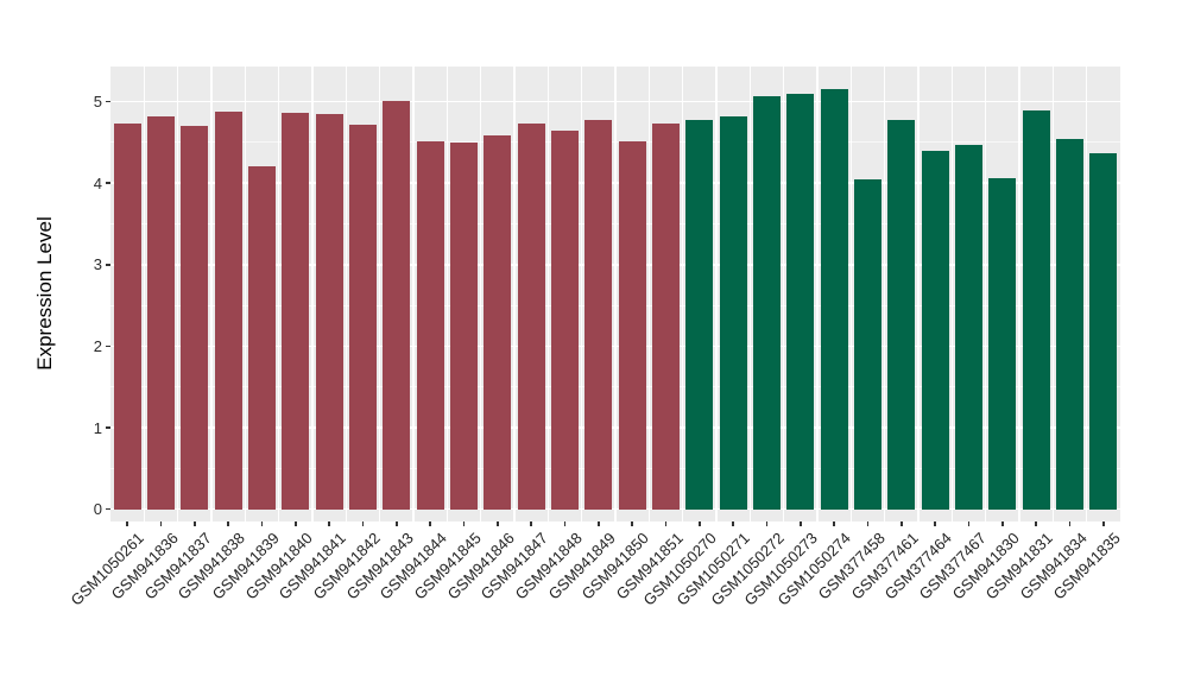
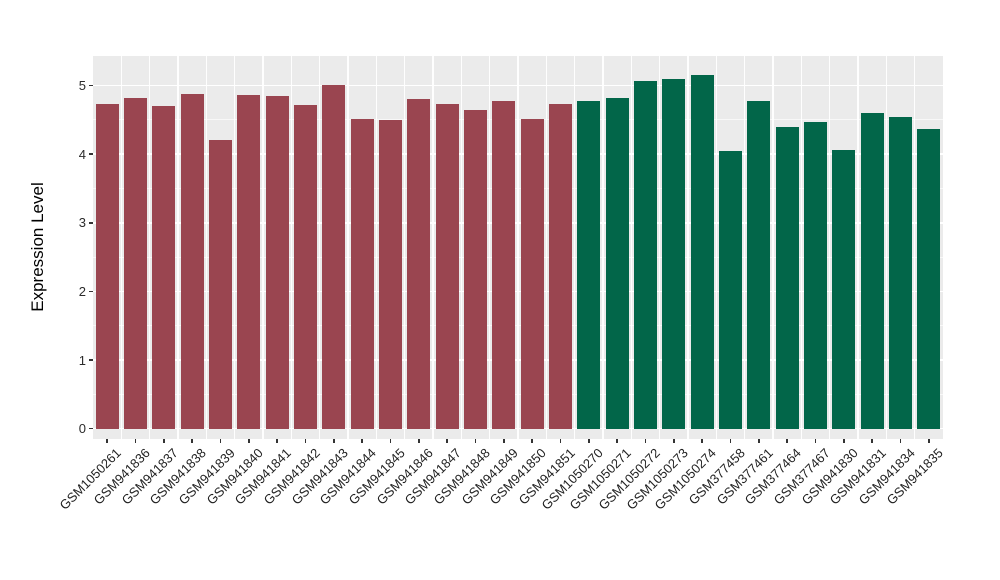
GSM941846: 4.6 -> 4.8
GSM941831: 4.9 -> 4.6
